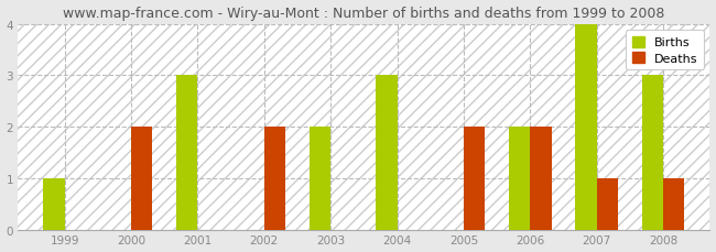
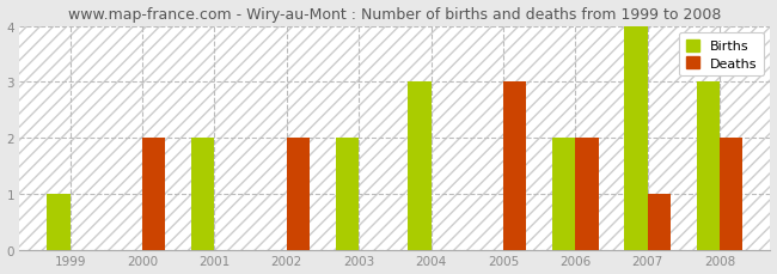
Births/2001: 3 -> 2
Deaths/2005: 2 -> 3
Deaths/2008: 1 -> 2
